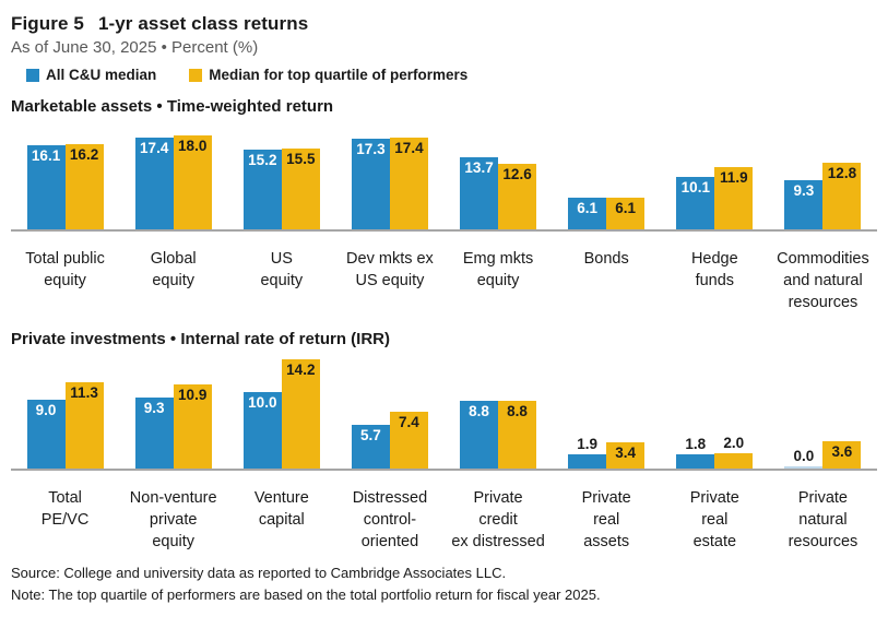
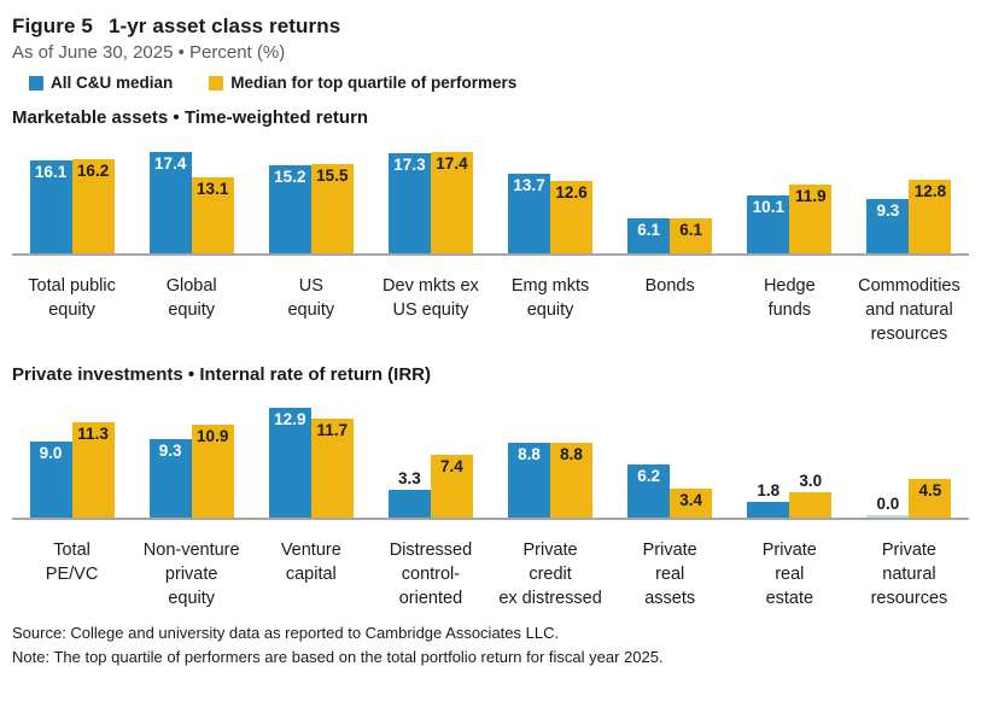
Marketable assets • Time-weighted return/Median for top quartile of performers/Global equity: 18.0 -> 13.1
Private investments • Internal rate of return (IRR)/All C&U median/Venture capital: 10.0 -> 12.9
Private investments • Internal rate of return (IRR)/Median for top quartile of performers/Venture capital: 14.2 -> 11.7
Private investments • Internal rate of return (IRR)/All C&U median/Distressed control- oriented: 5.7 -> 3.3
Private investments • Internal rate of return (IRR)/All C&U median/Private real assets: 1.9 -> 6.2
Private investments • Internal rate of return (IRR)/Median for top quartile of performers/Private real estate: 2.0 -> 3.0
Private investments • Internal rate of return (IRR)/Median for top quartile of performers/Private natural resources: 3.6 -> 4.5
